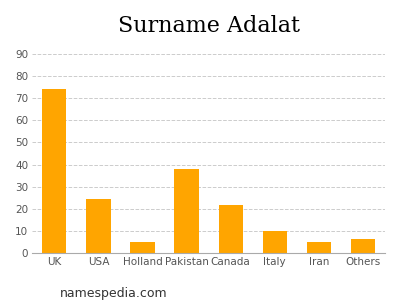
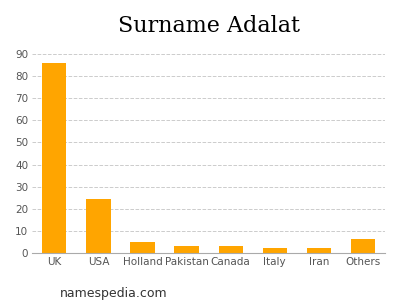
UK: 74.0 -> 86.0
Pakistan: 38.0 -> 3.2
Canada: 21.5 -> 3.2
Italy: 10.0 -> 2.0
Iran: 5.0 -> 2.0
